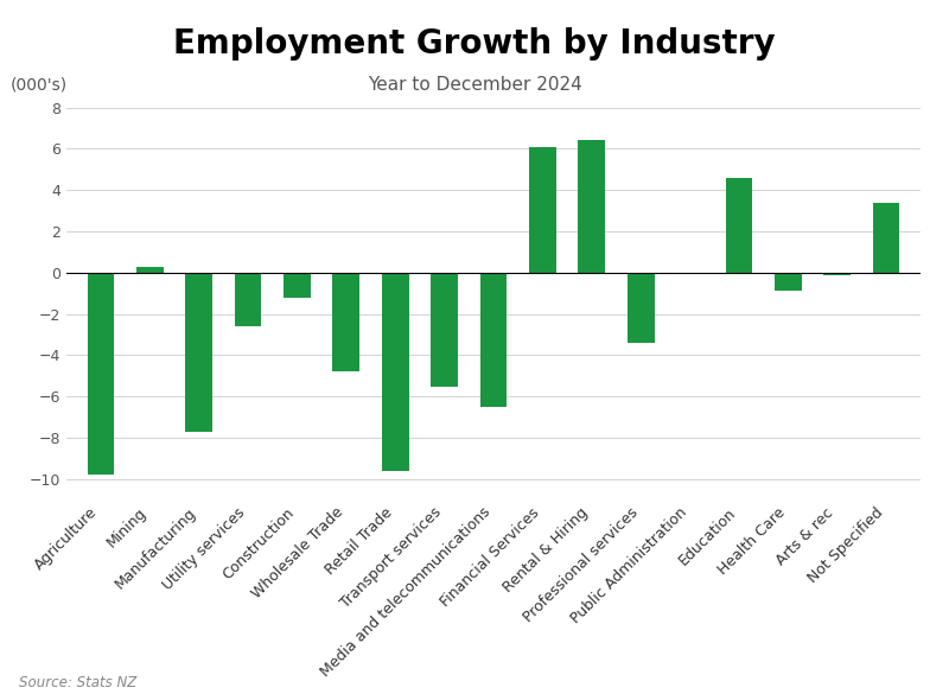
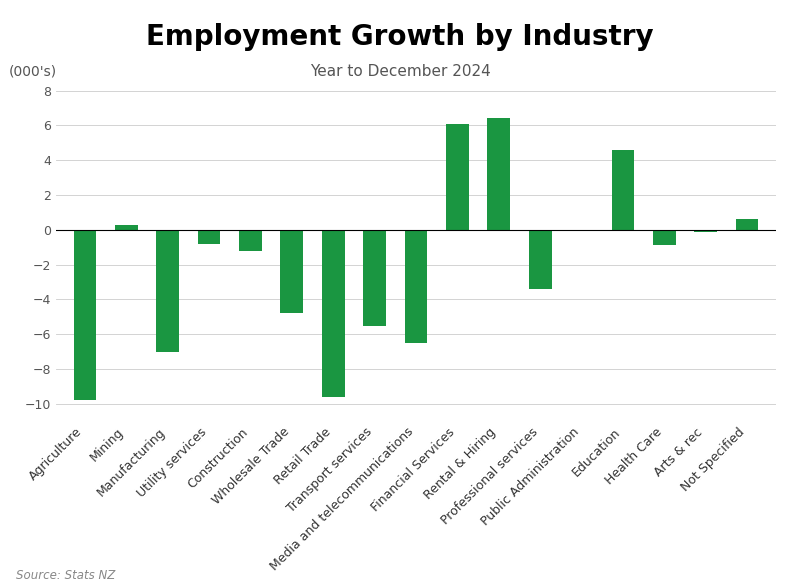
Manufacturing: -7.7 -> -7.0
Utility services: -2.6 -> -0.8
Not Specified: 3.4 -> 0.6
